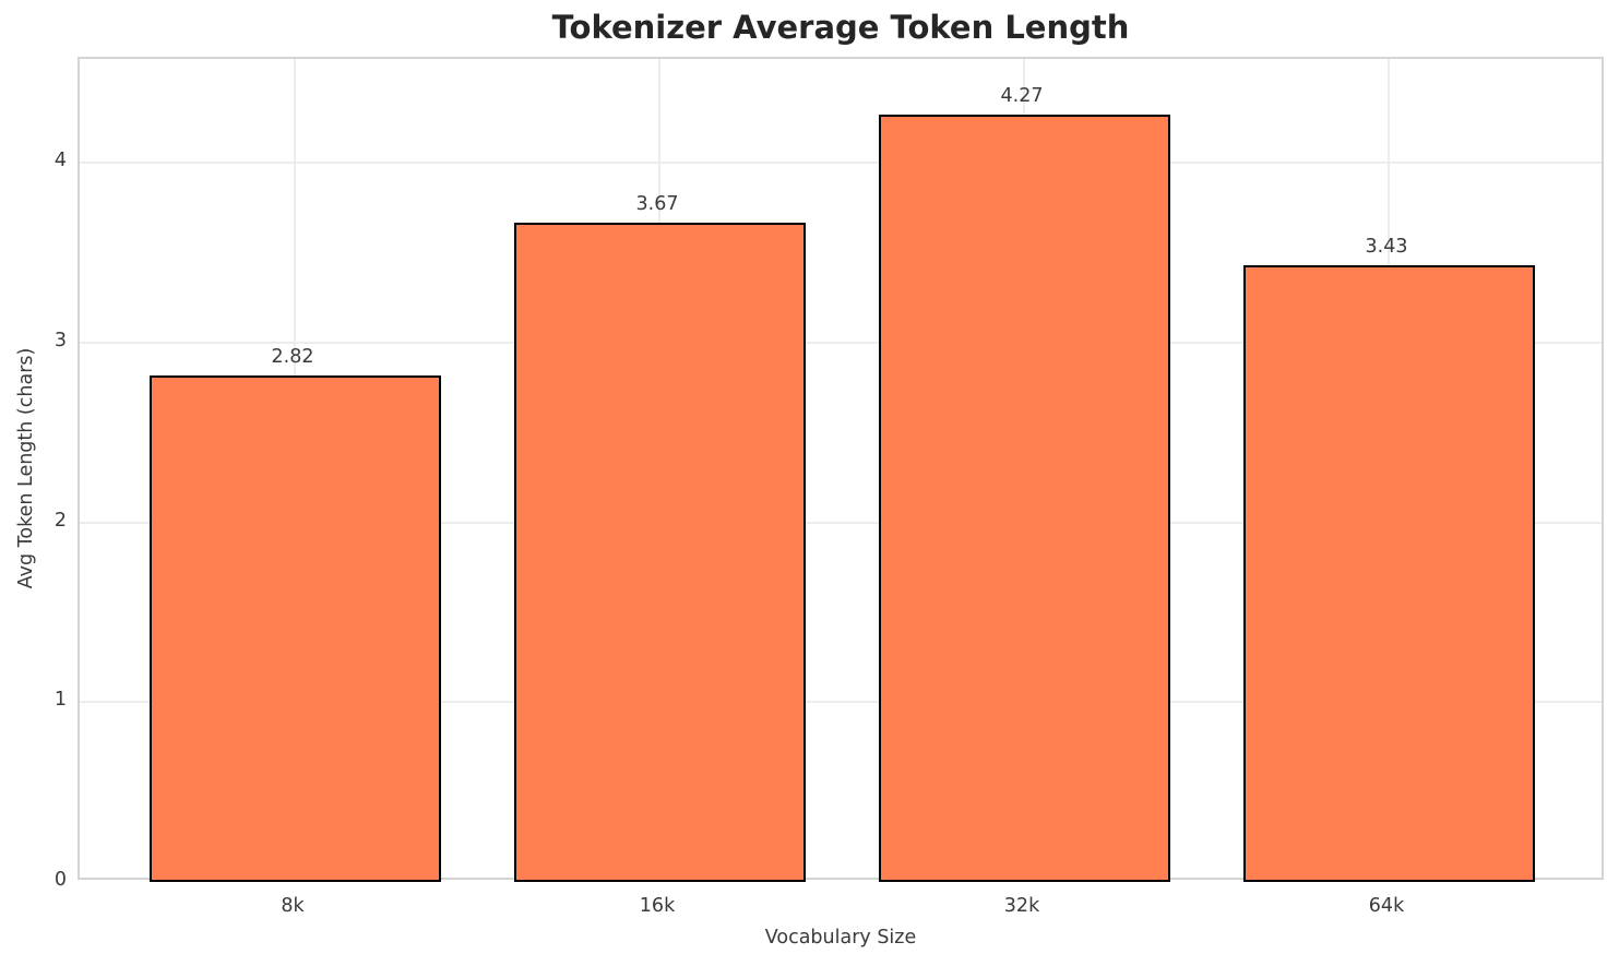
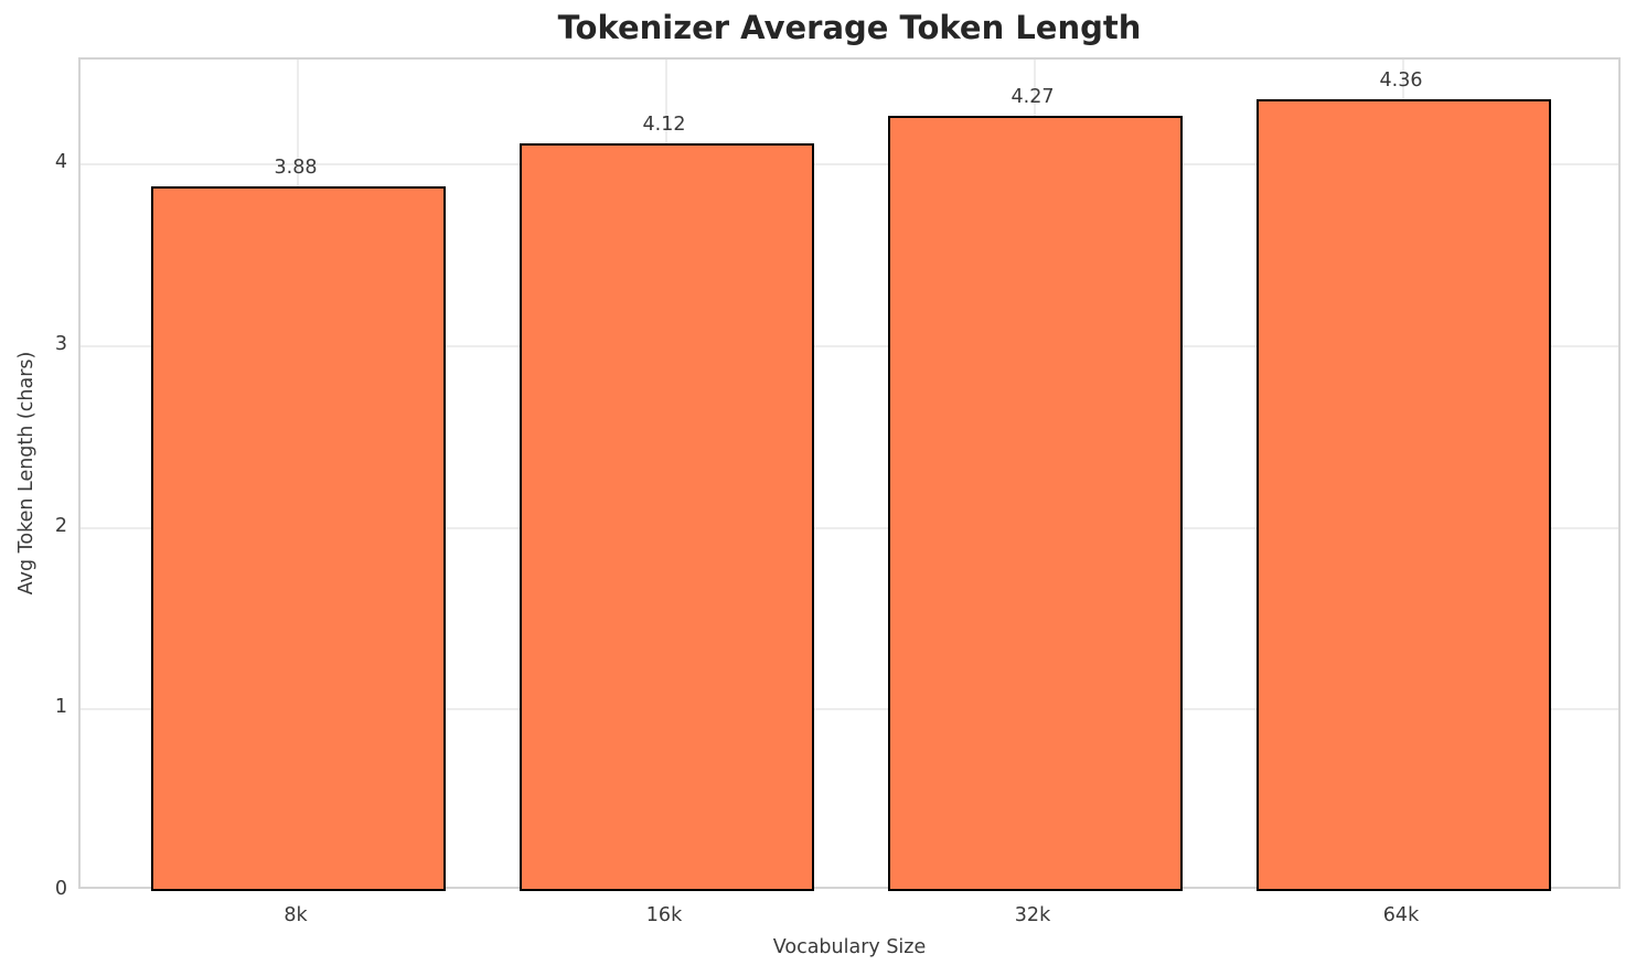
8k: 2.82 -> 3.88
16k: 3.67 -> 4.12
64k: 3.43 -> 4.36
